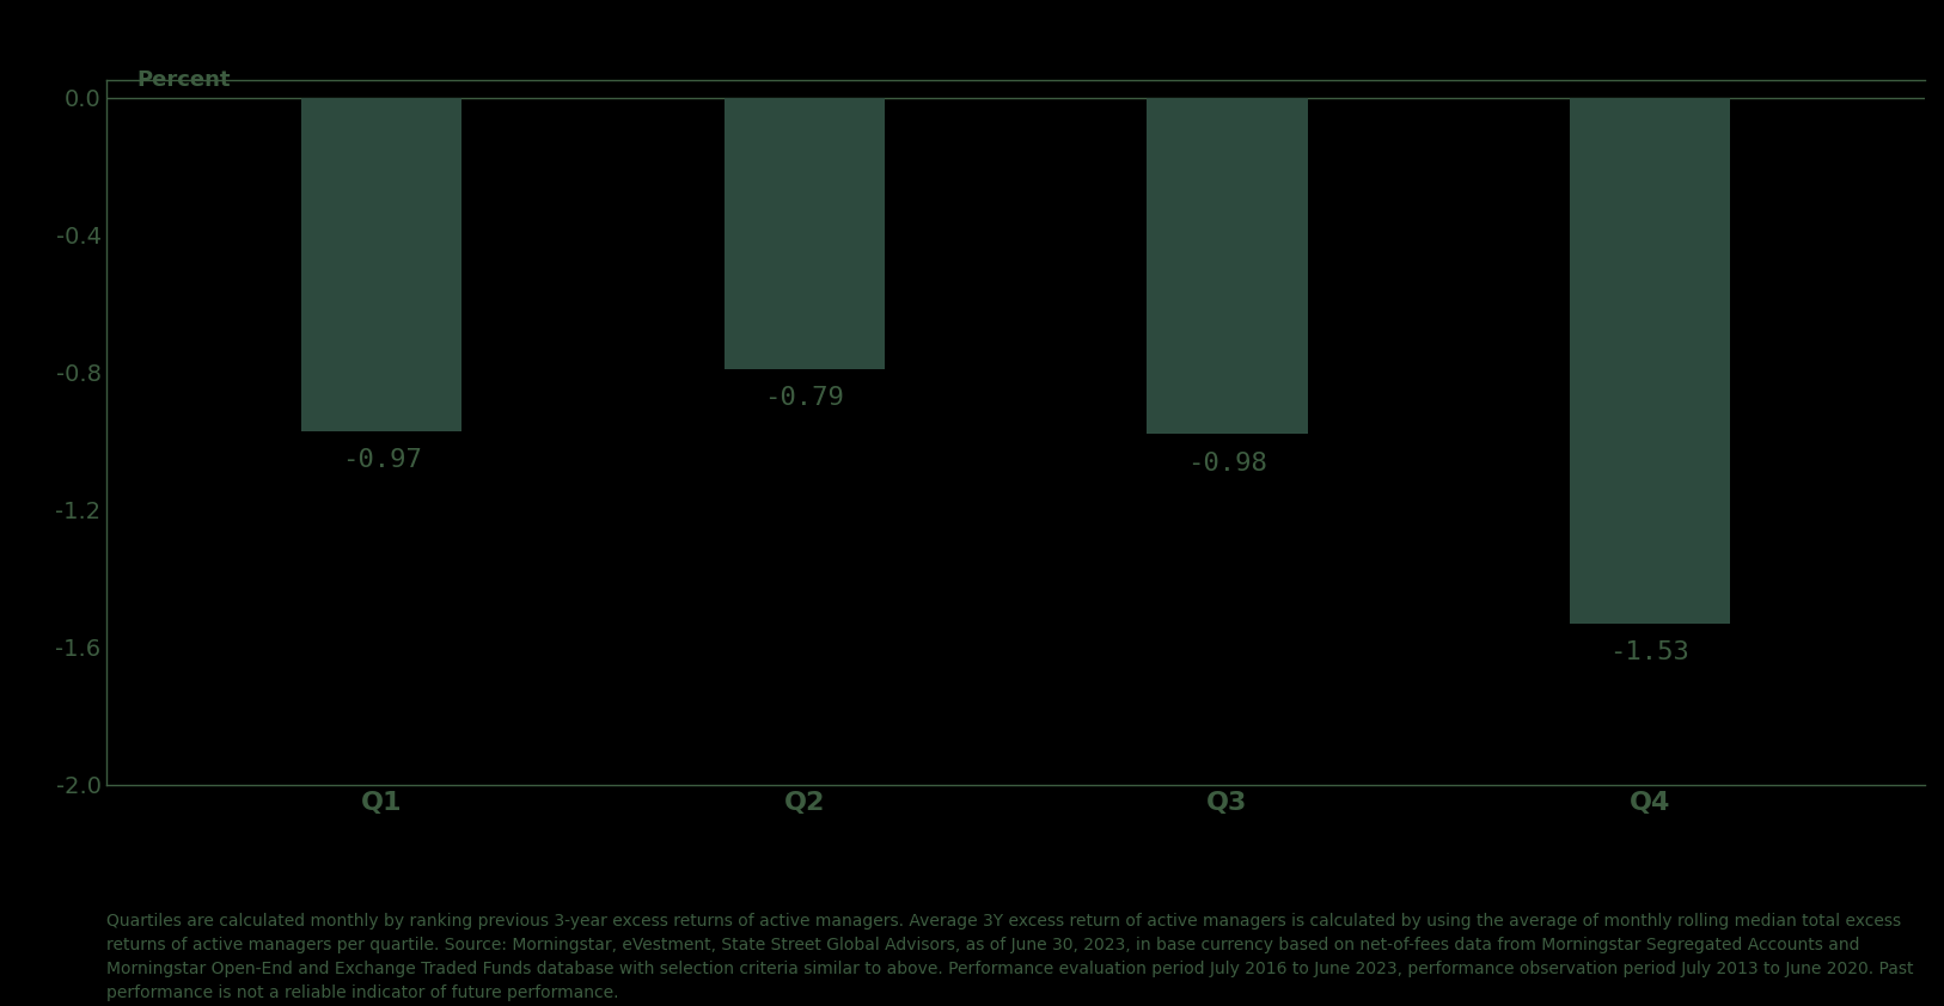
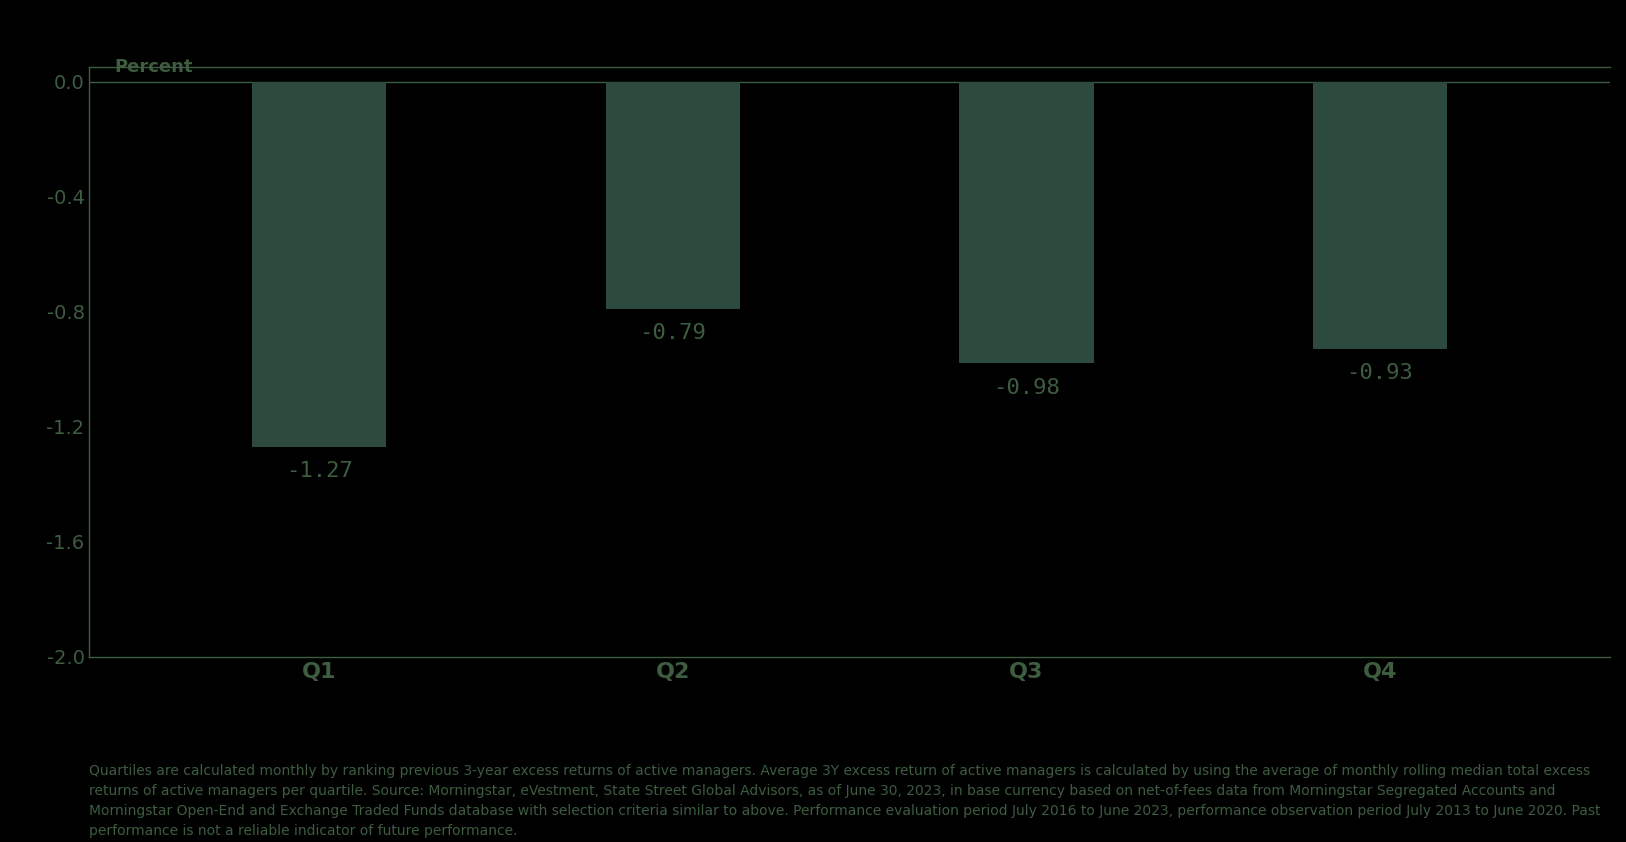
Q1: -0.97 -> -1.27
Q4: -1.53 -> -0.93
